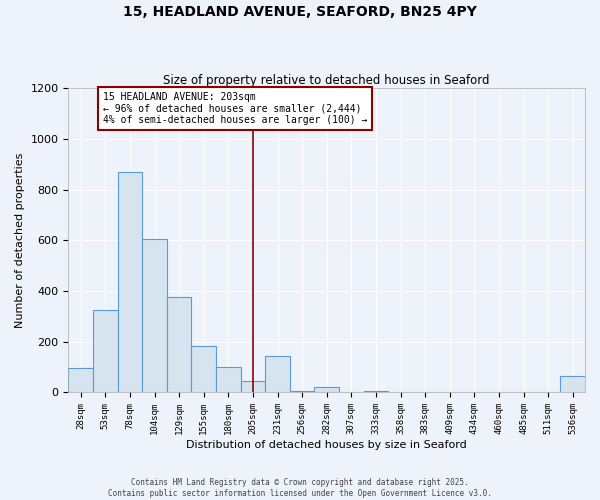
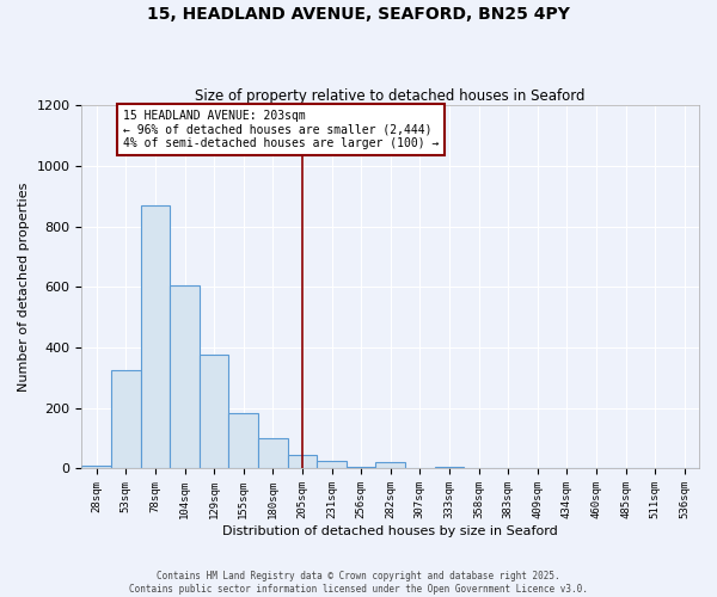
28sqm: 95 -> 10
231sqm: 145 -> 25
536sqm: 65 -> 2
